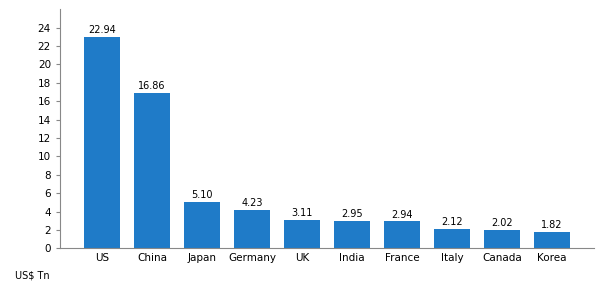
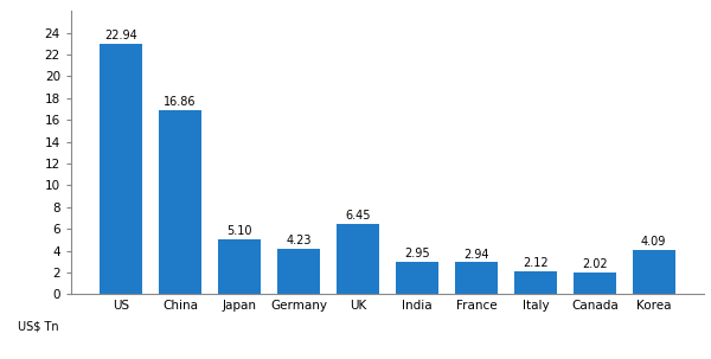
UK: 3.11 -> 6.45
Korea: 1.82 -> 4.09
